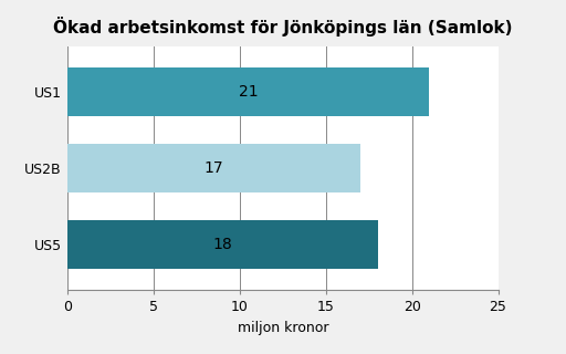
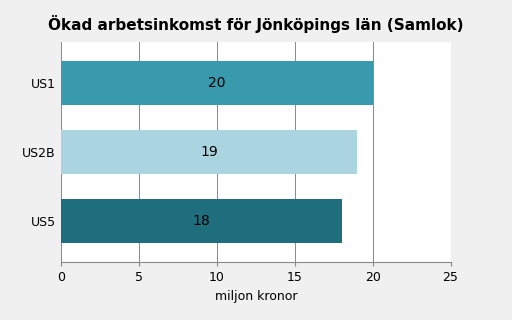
US1: 21 -> 20
US2B: 17 -> 19
